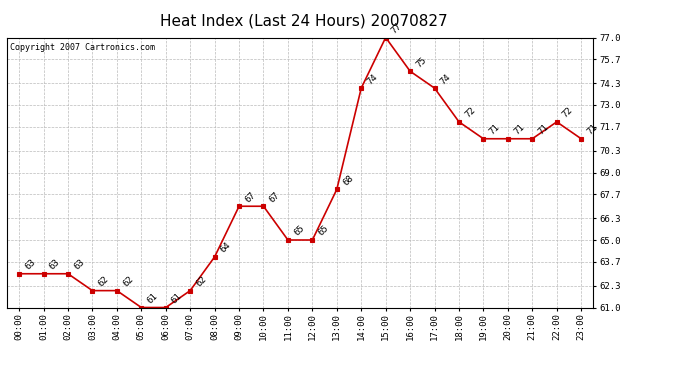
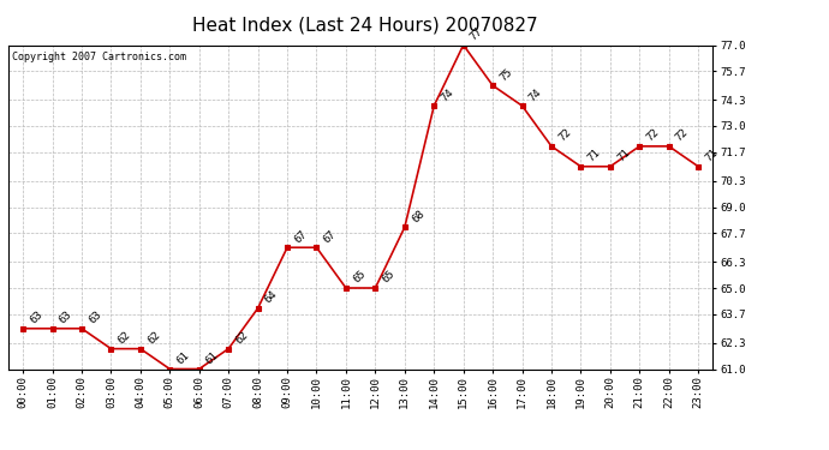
21:00: 71 -> 72
